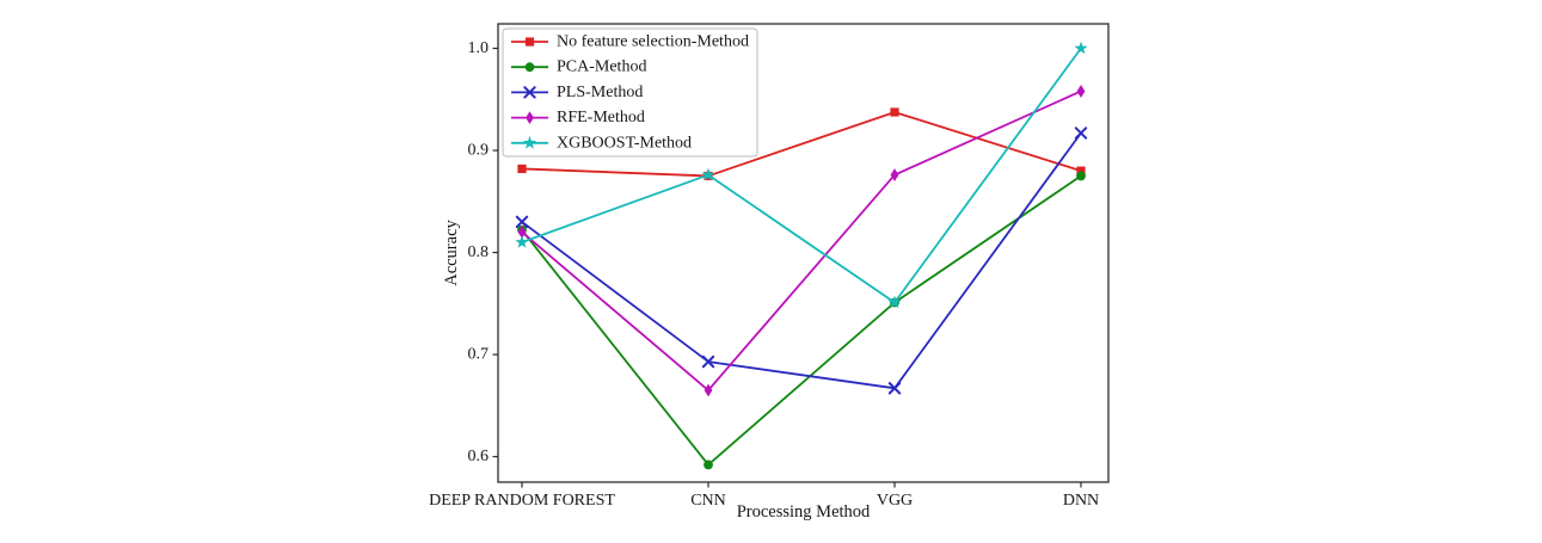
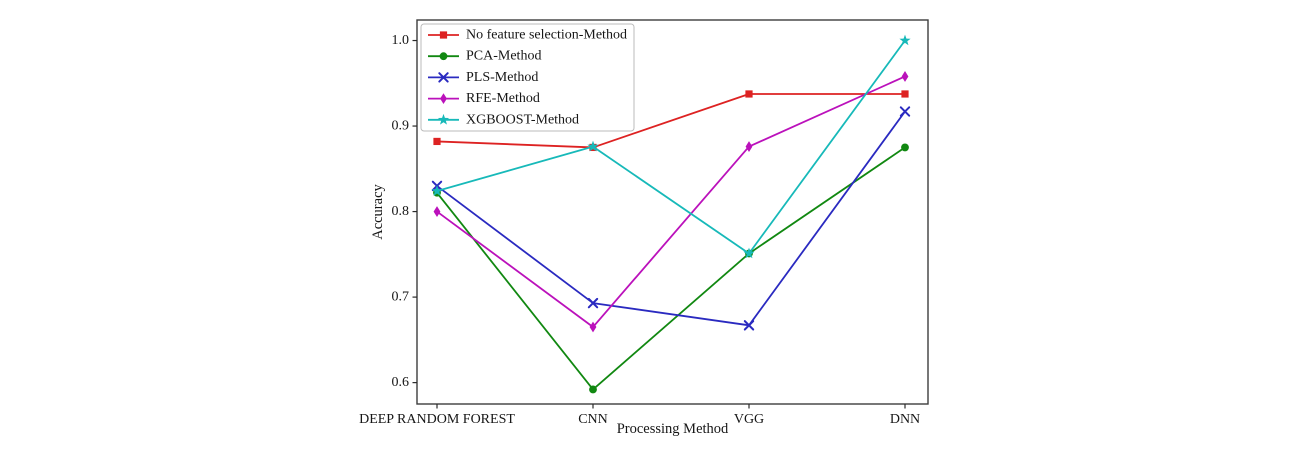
RFE-Method/DEEP RANDOM FOREST: 0.82 -> 0.80
XGBOOST-Method/DEEP RANDOM FOREST: 0.81 -> 0.82
No feature selection-Method/DNN: 0.88 -> 0.94
